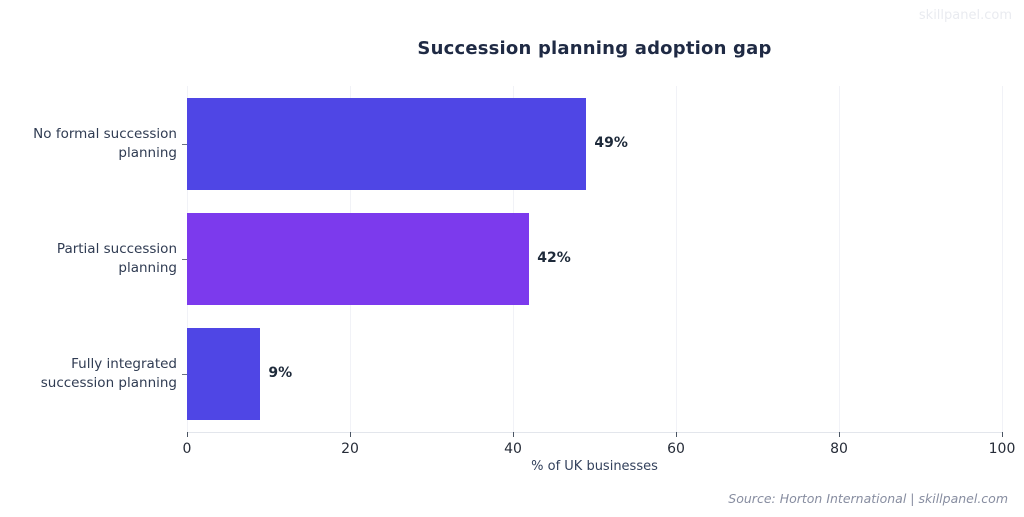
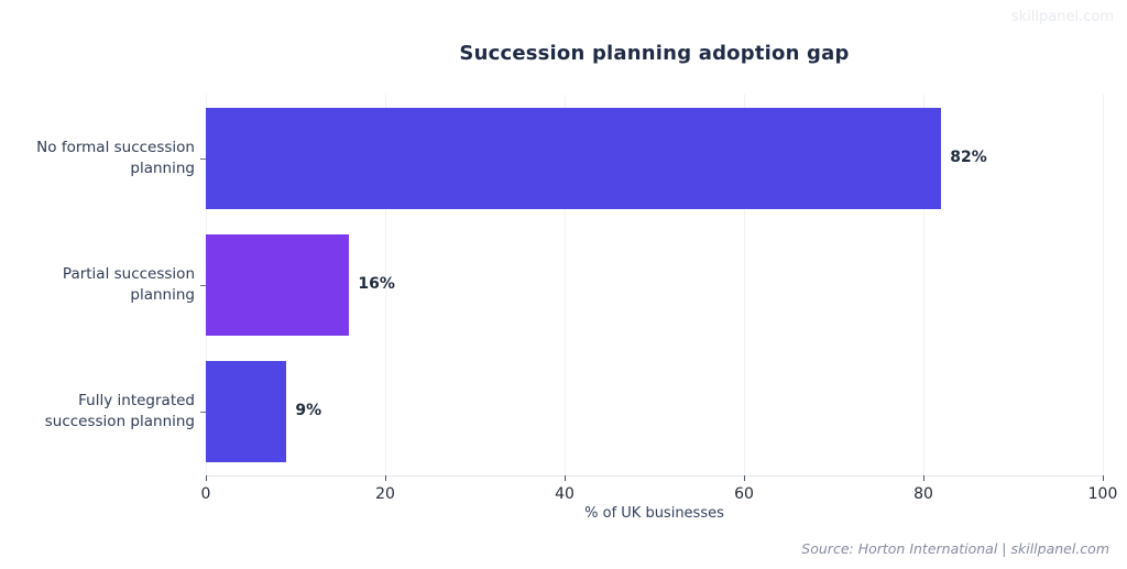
No formal succession planning: 49% -> 82%
Partial succession planning: 42% -> 16%
